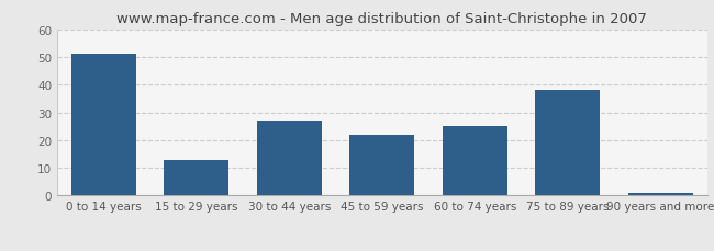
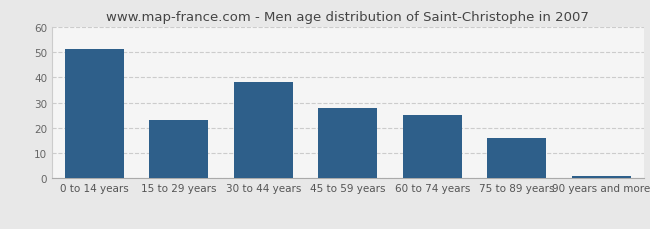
15 to 29 years: 13 -> 23
30 to 44 years: 27 -> 38
45 to 59 years: 22 -> 28
75 to 89 years: 38 -> 16
